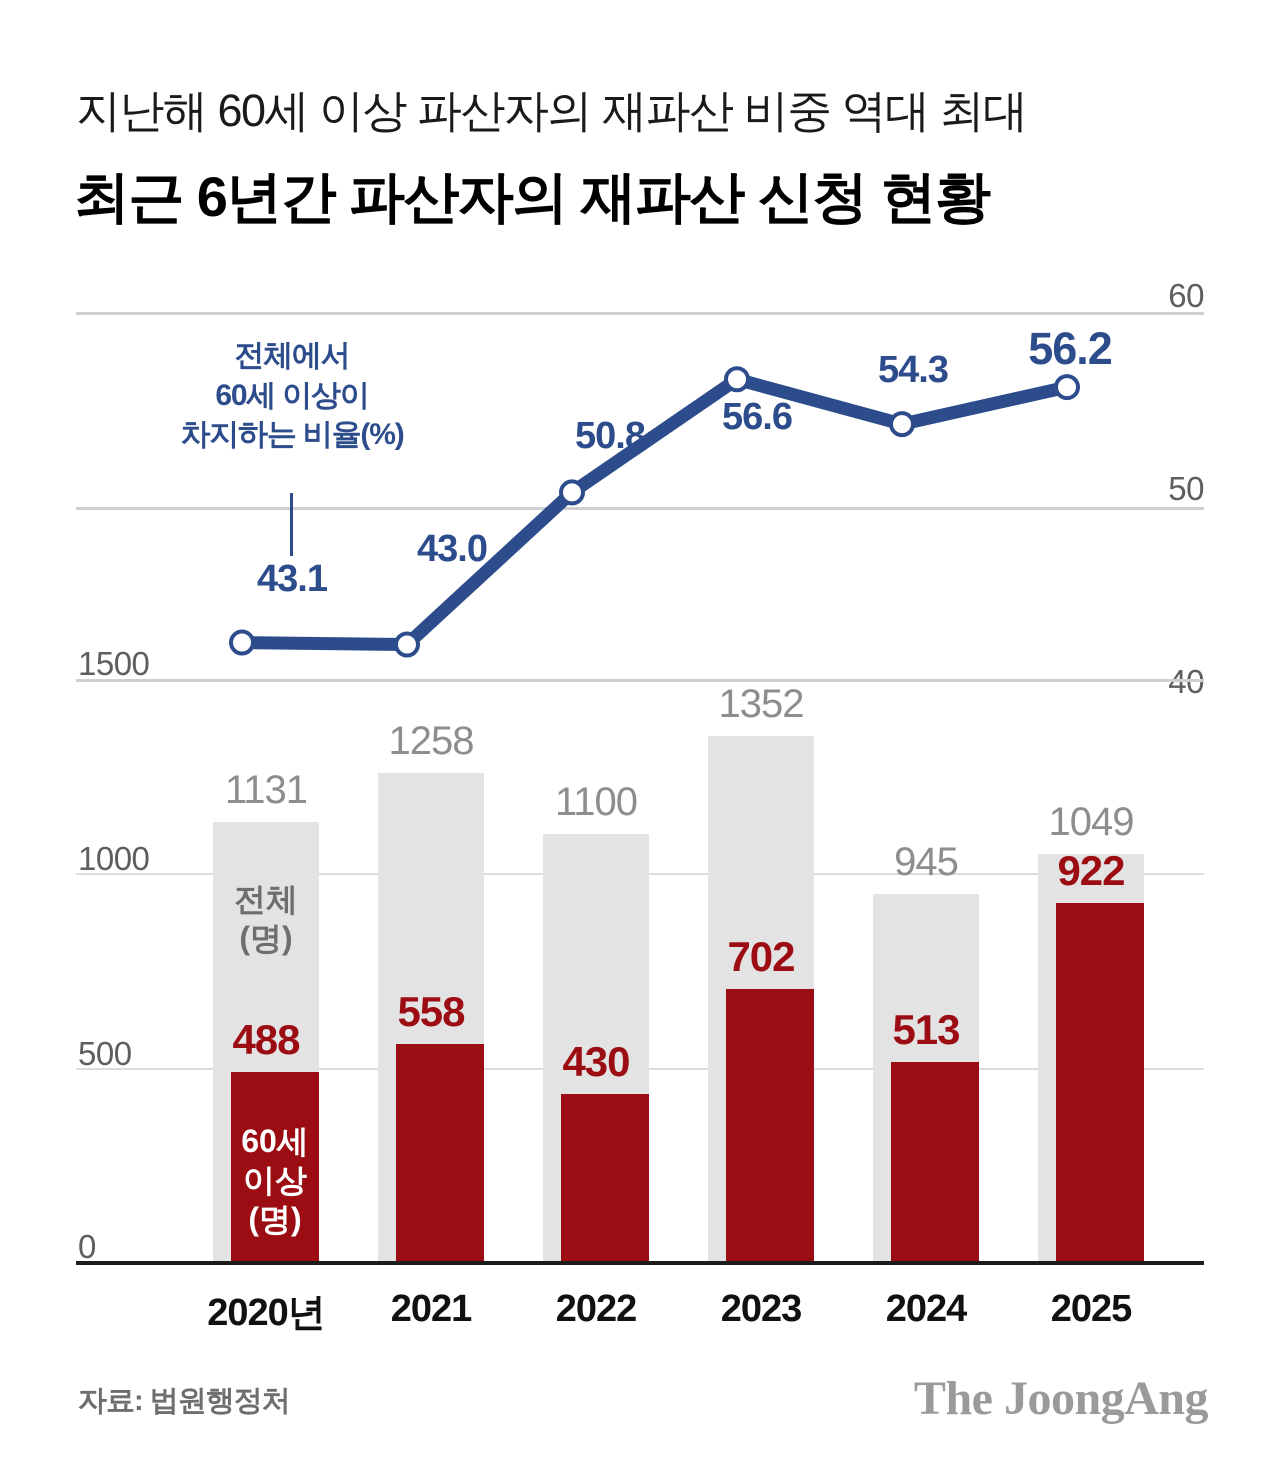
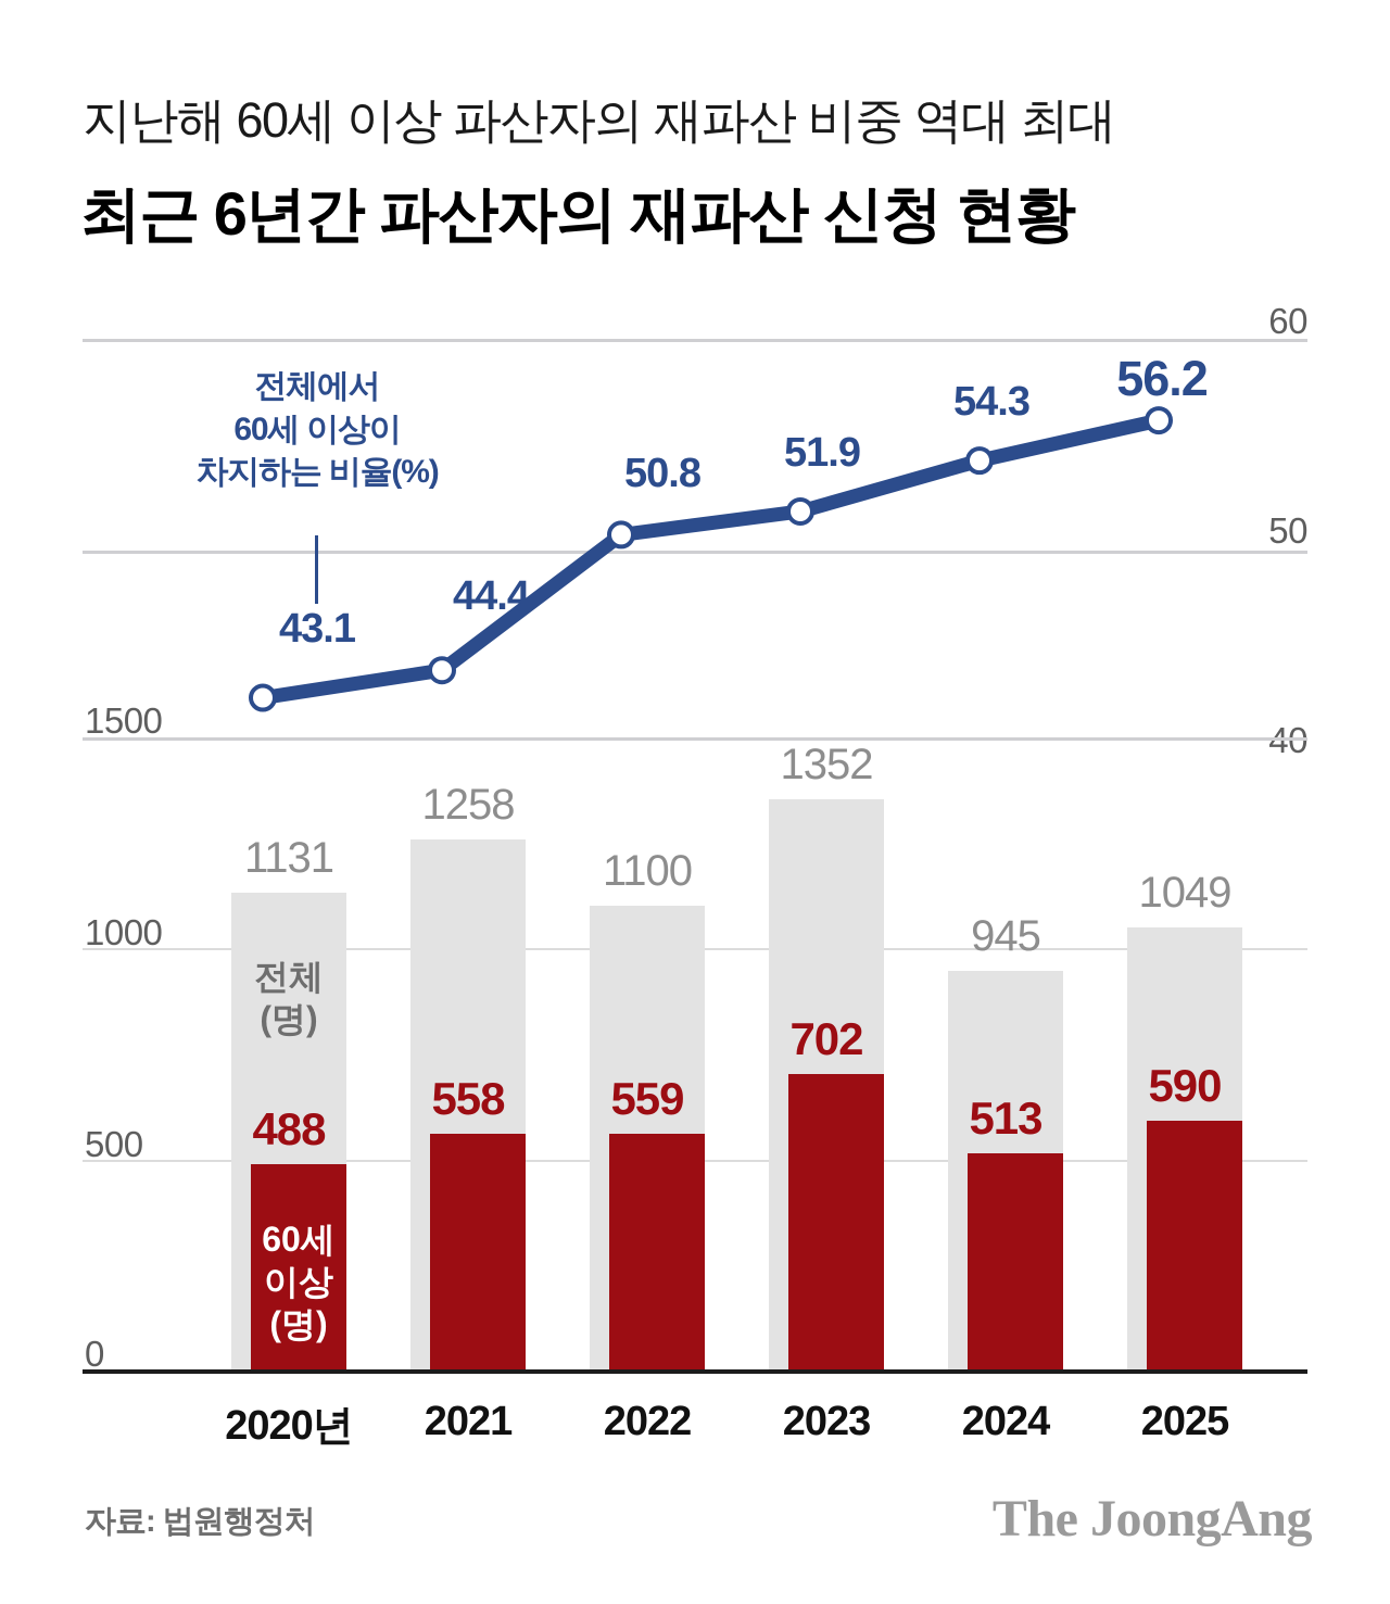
전체에서 60세 이상이 차지하는 비율(%)/2021: 43.0 -> 44.4
전체에서 60세 이상이 차지하는 비율(%)/2023: 56.6 -> 51.9
최근 6년간 파산자의 재파산 신청 현황/60세 이상(명)/2022: 430 -> 559
최근 6년간 파산자의 재파산 신청 현황/60세 이상(명)/2025: 922 -> 590
